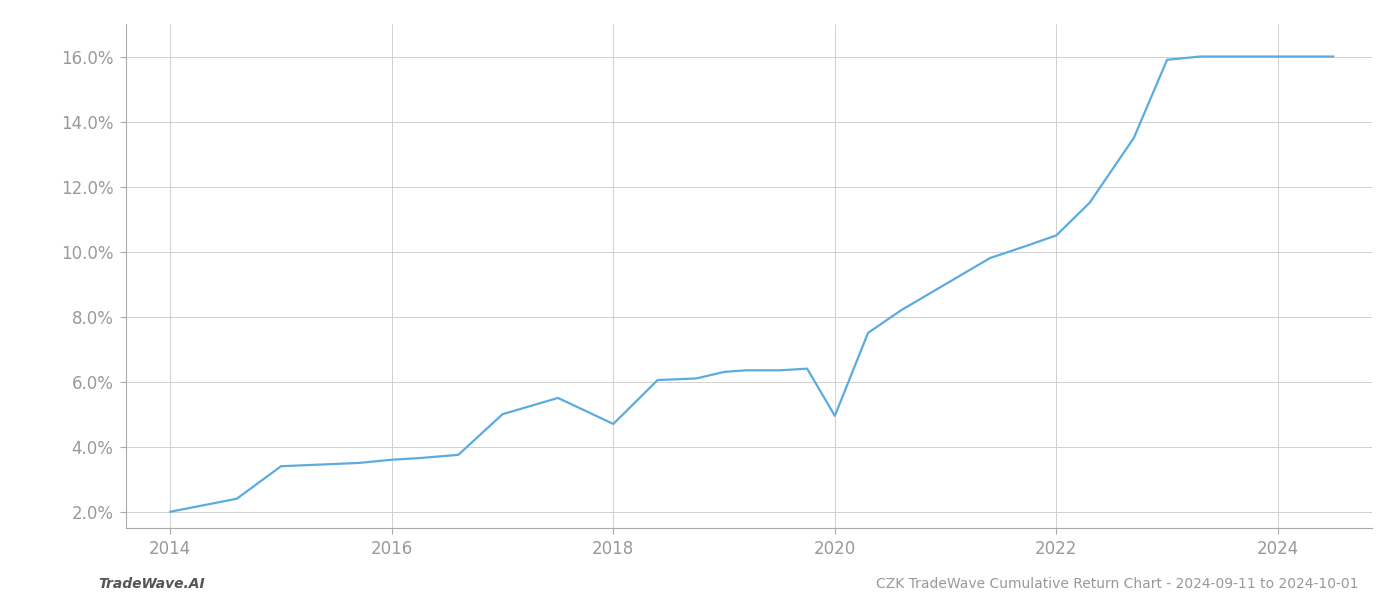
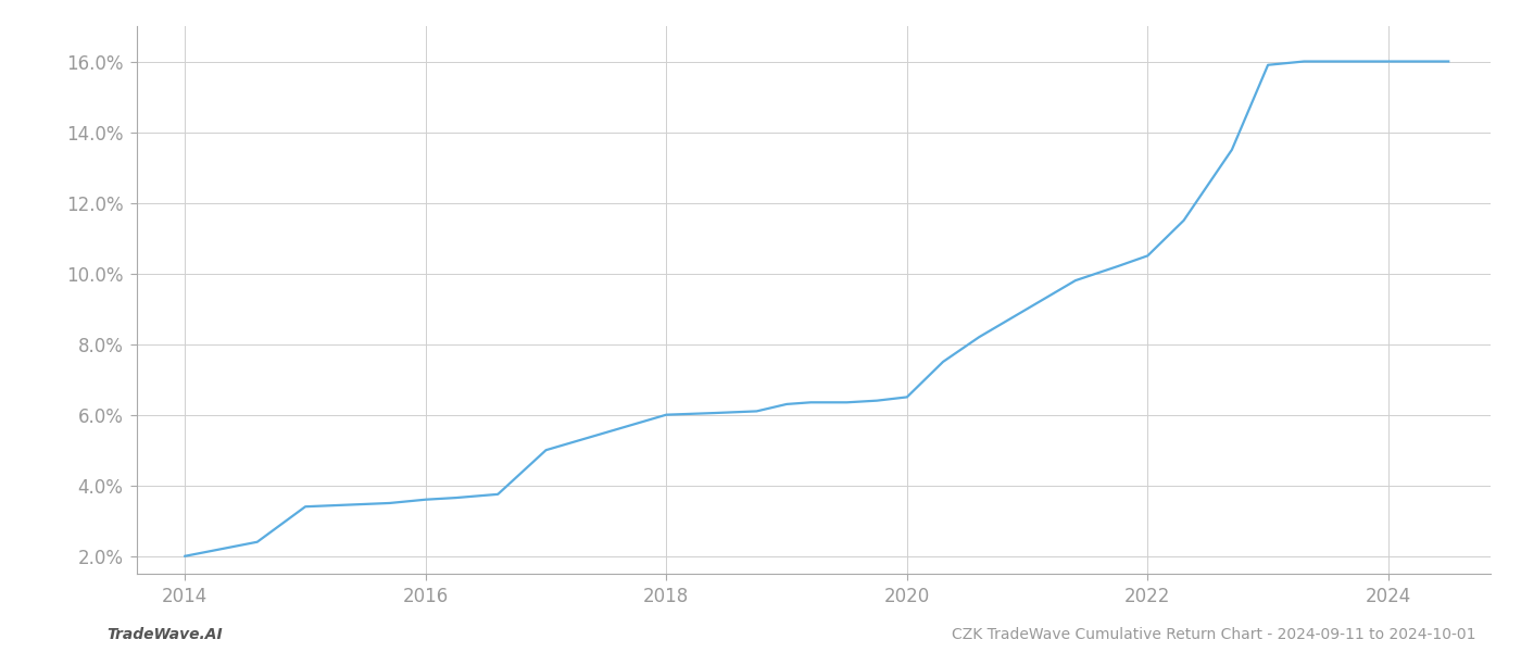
2018: 4.70% -> 6.00%
2020: 4.95% -> 6.50%
